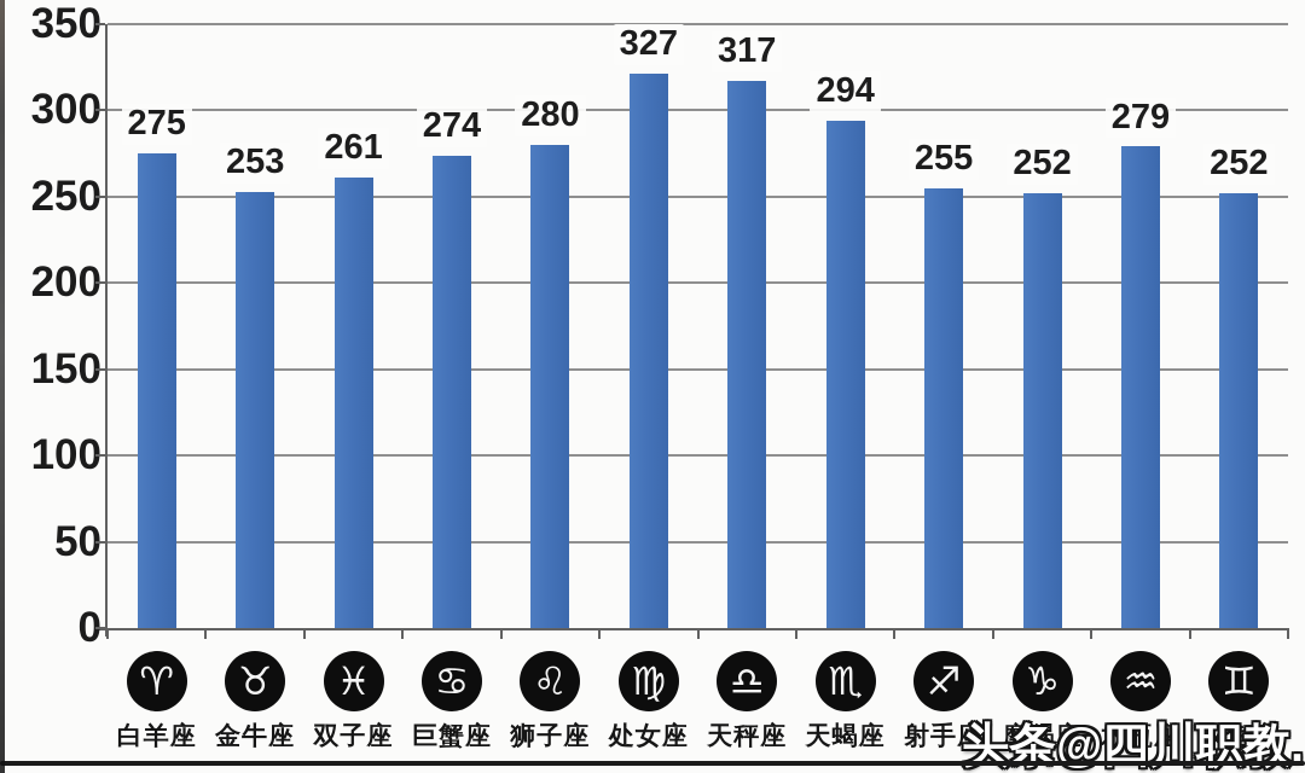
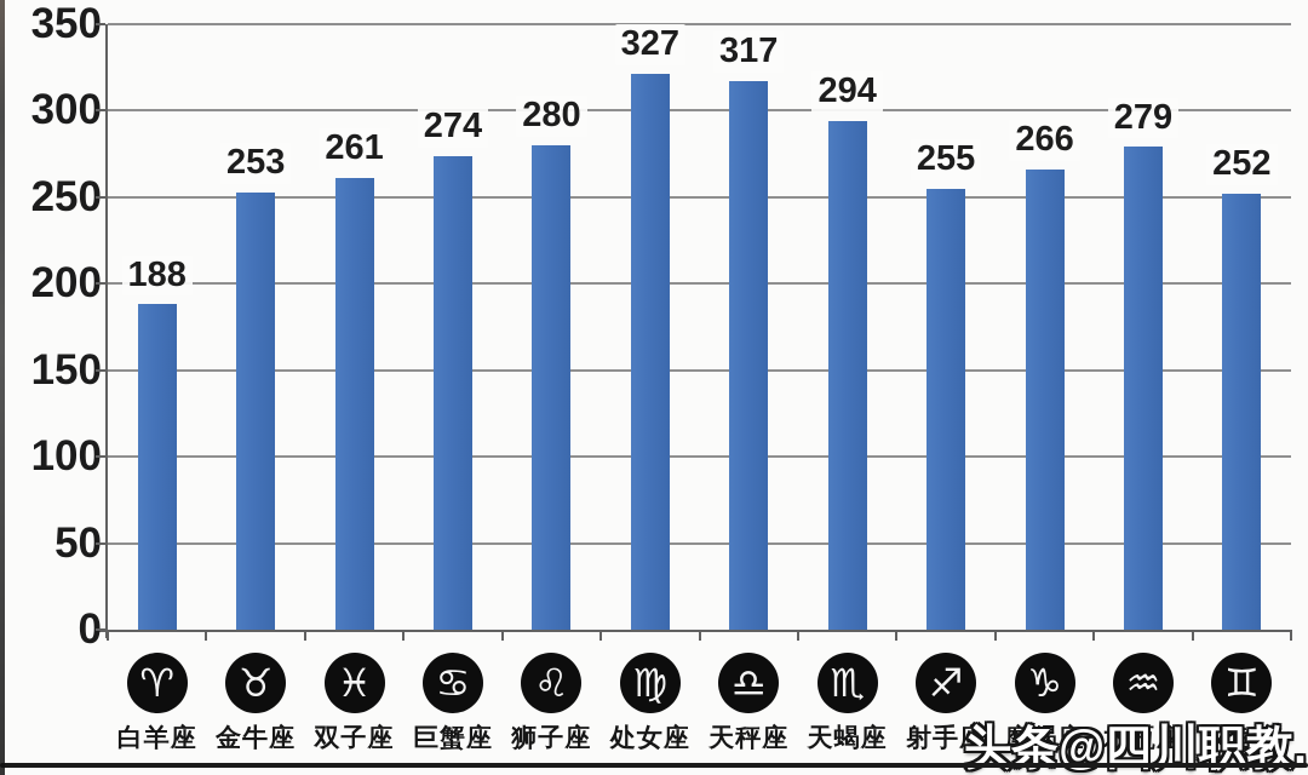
白羊座: 275 -> 188
摩羯座: 252 -> 266
